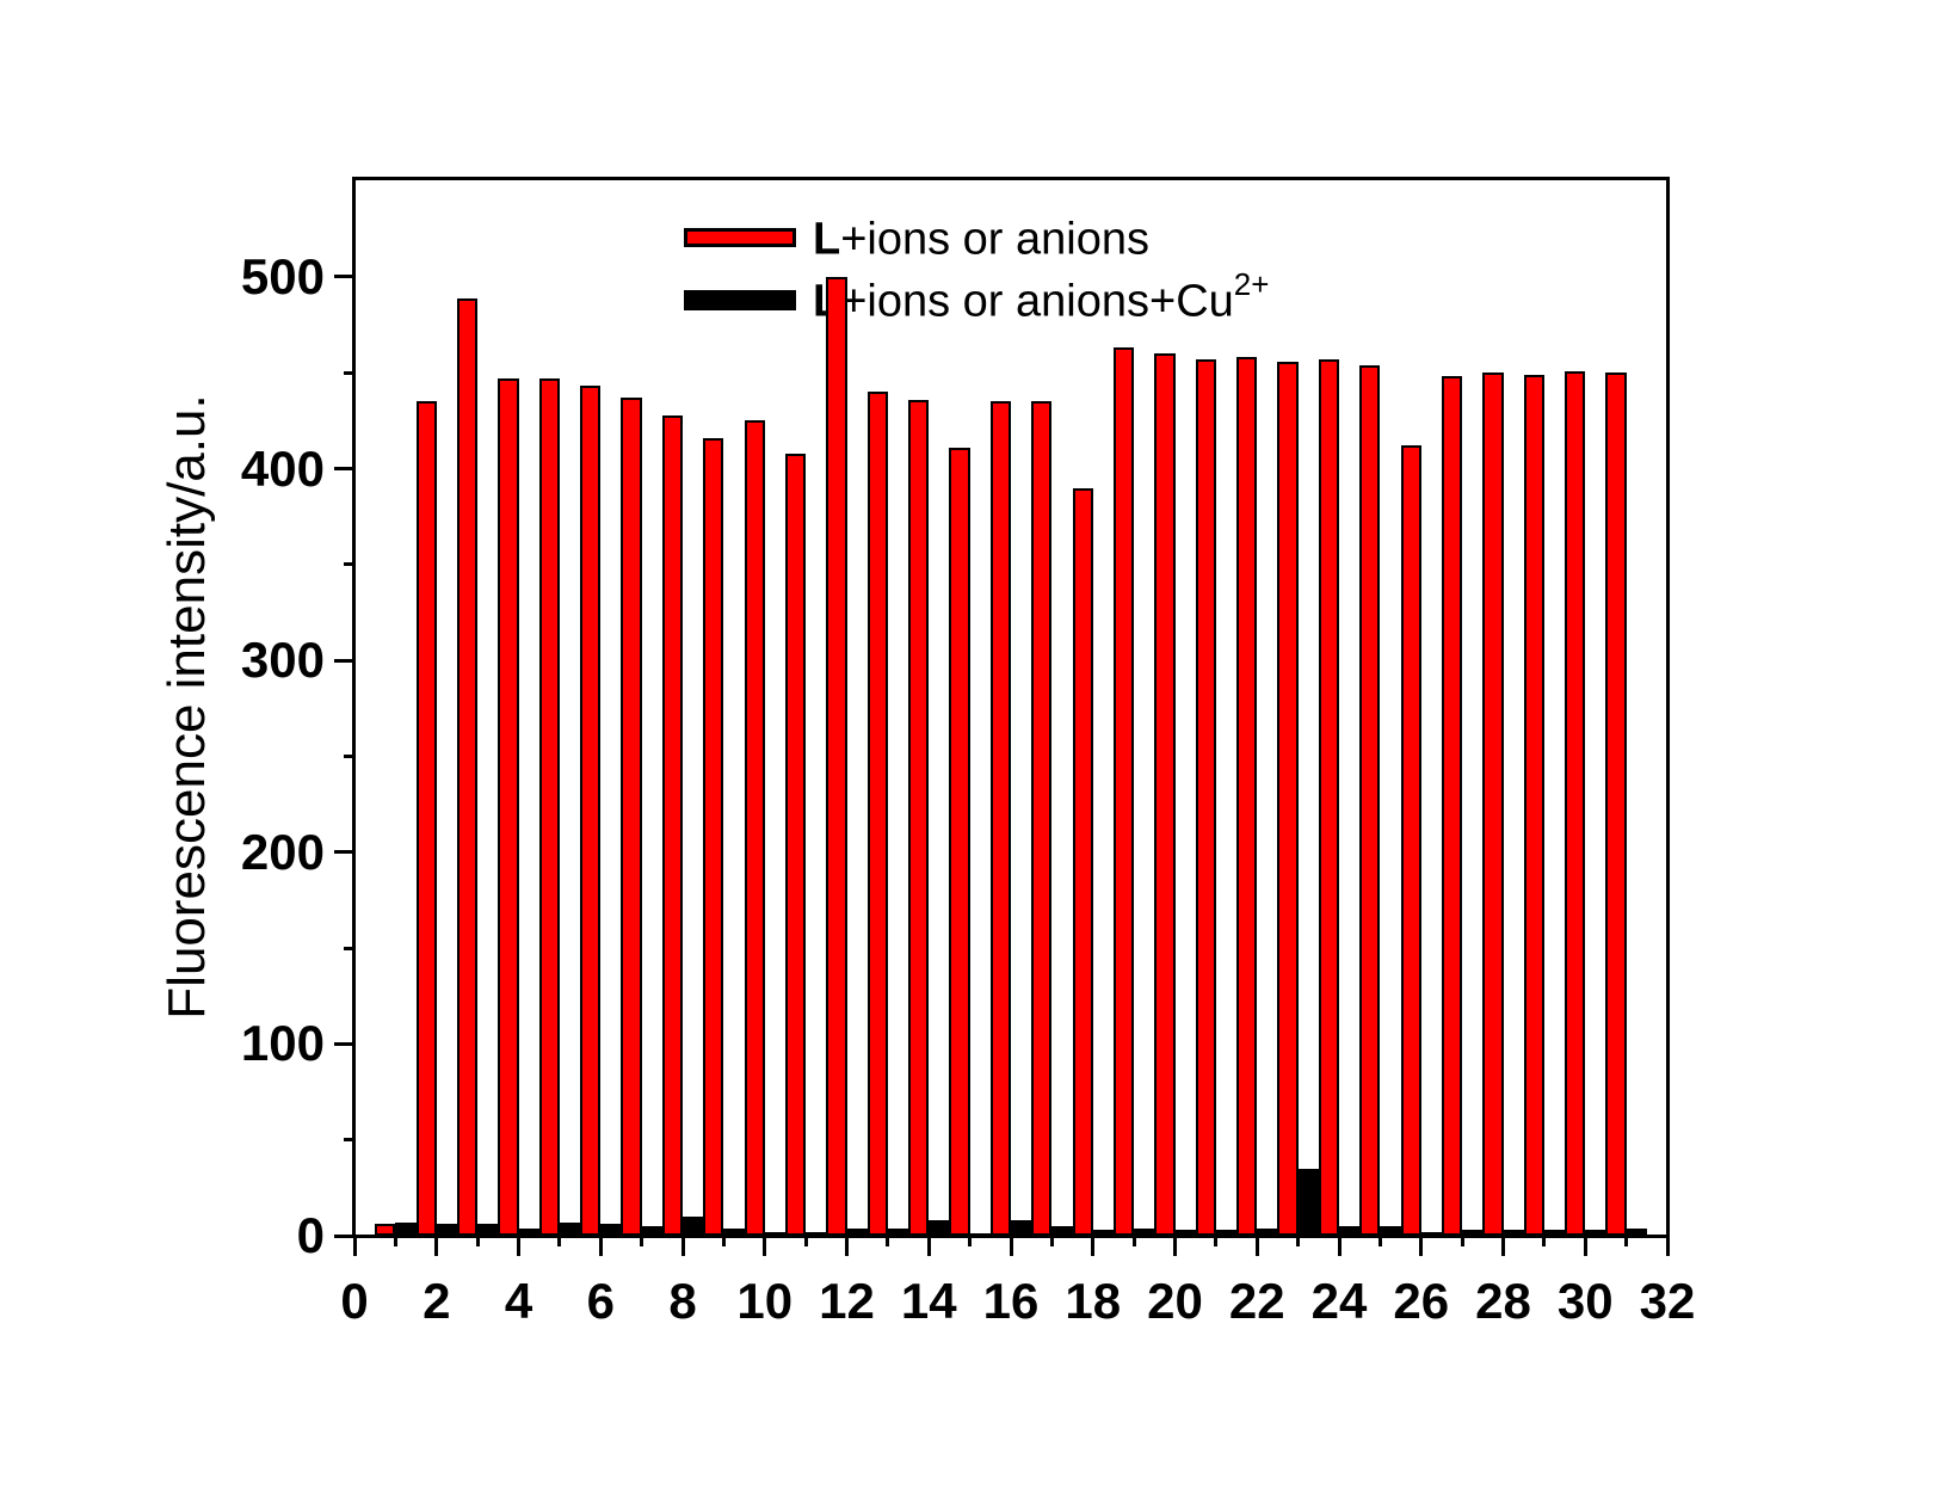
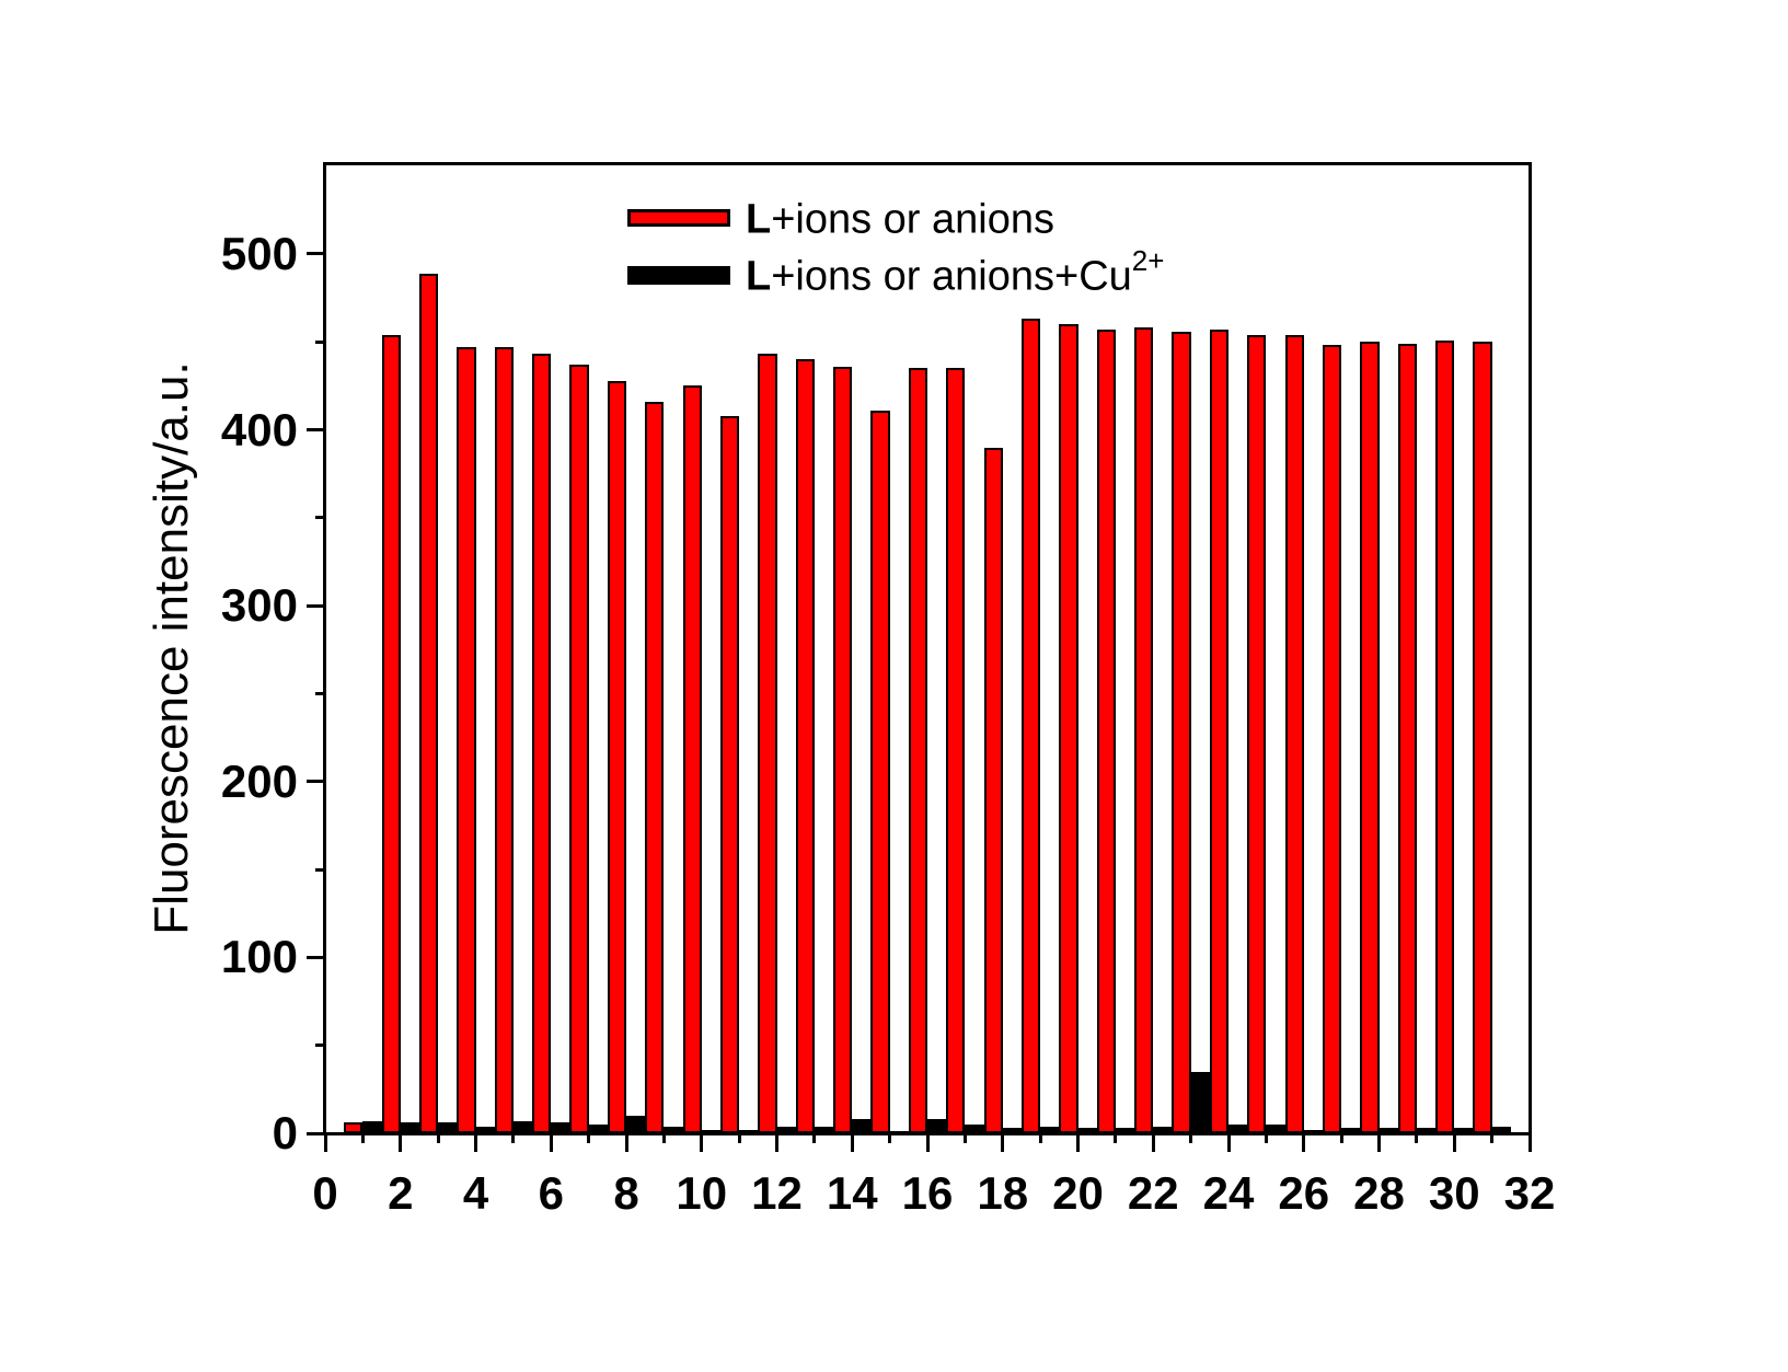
L+ions or anions/2: 435 -> 454
L+ions or anions/12: 500 -> 443
L+ions or anions/26: 412 -> 454
